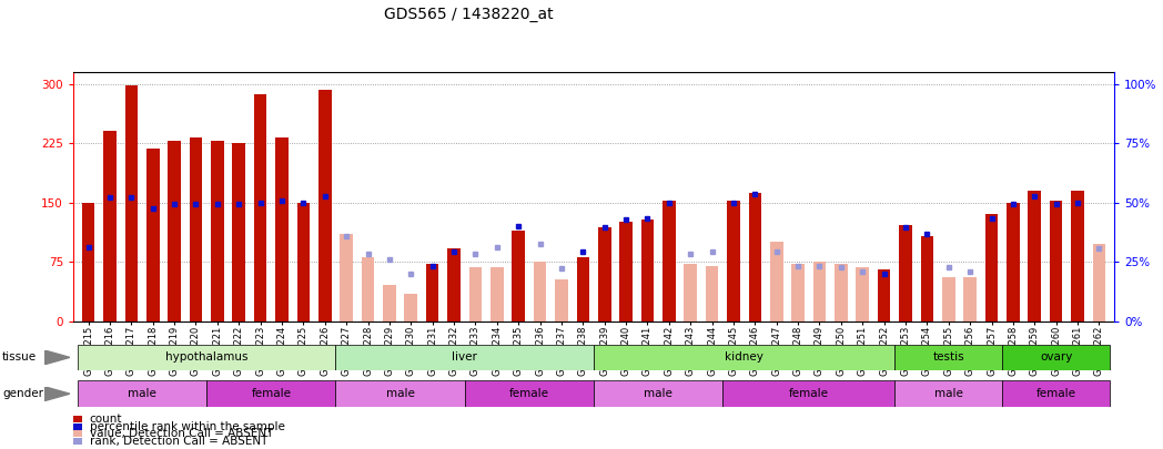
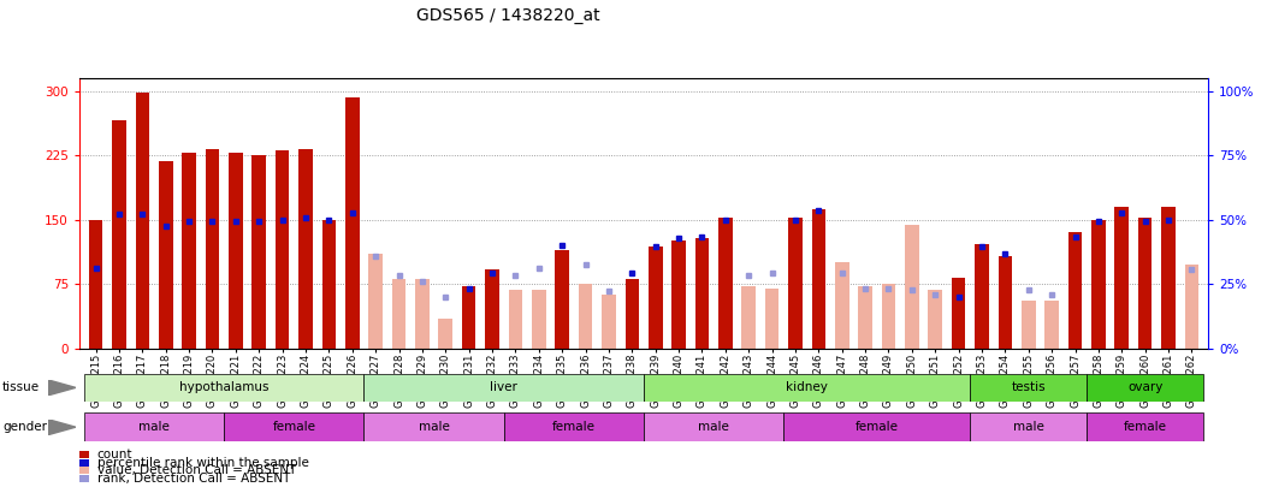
GSM19216: 240 -> 266
GSM19223: 286 -> 230
GSM19229: 45 -> 80
GSM19237: 52 -> 62
GSM19250: 72 -> 144
GSM19252: 65 -> 82
